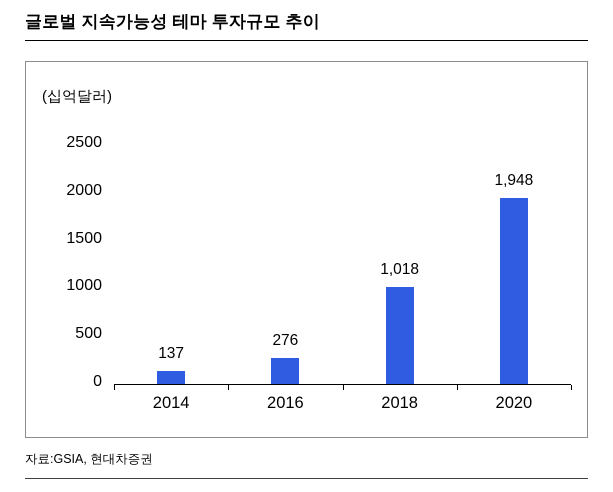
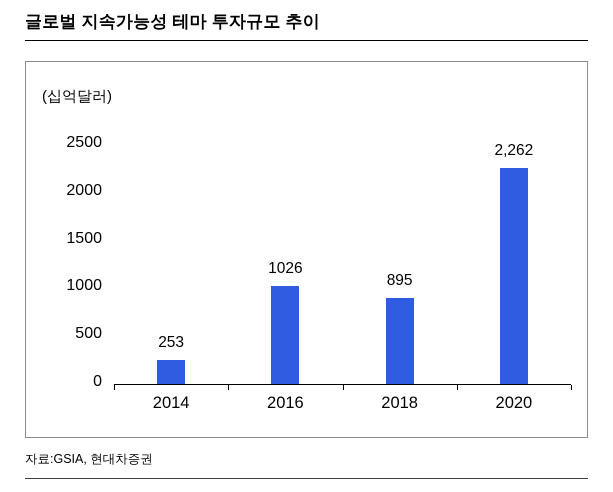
2014: 137 -> 253
2016: 276 -> 1026
2018: 1,018 -> 895
2020: 1,948 -> 2,262
